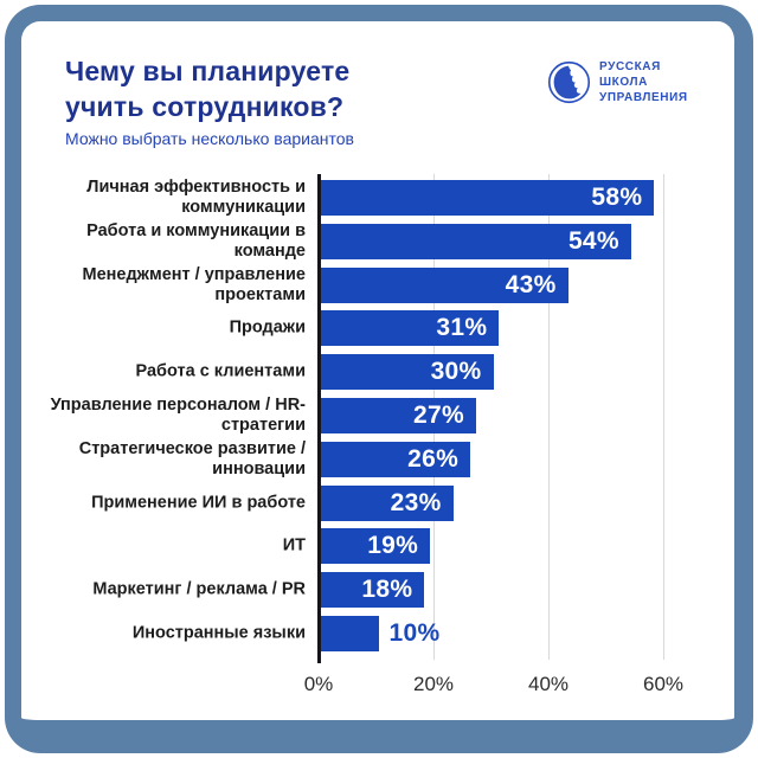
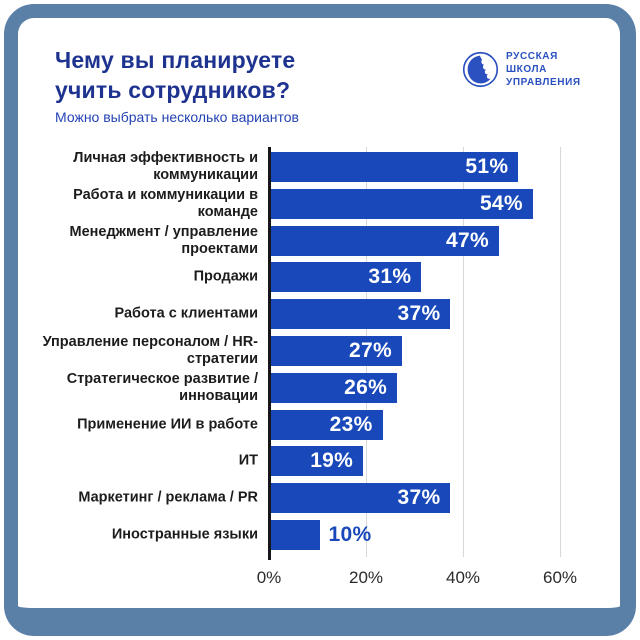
Личная эффективность и коммуникации: 58% -> 51%
Менеджмент / управление проектами: 43% -> 47%
Работа с клиентами: 30% -> 37%
Маркетинг / реклама / PR: 18% -> 37%
